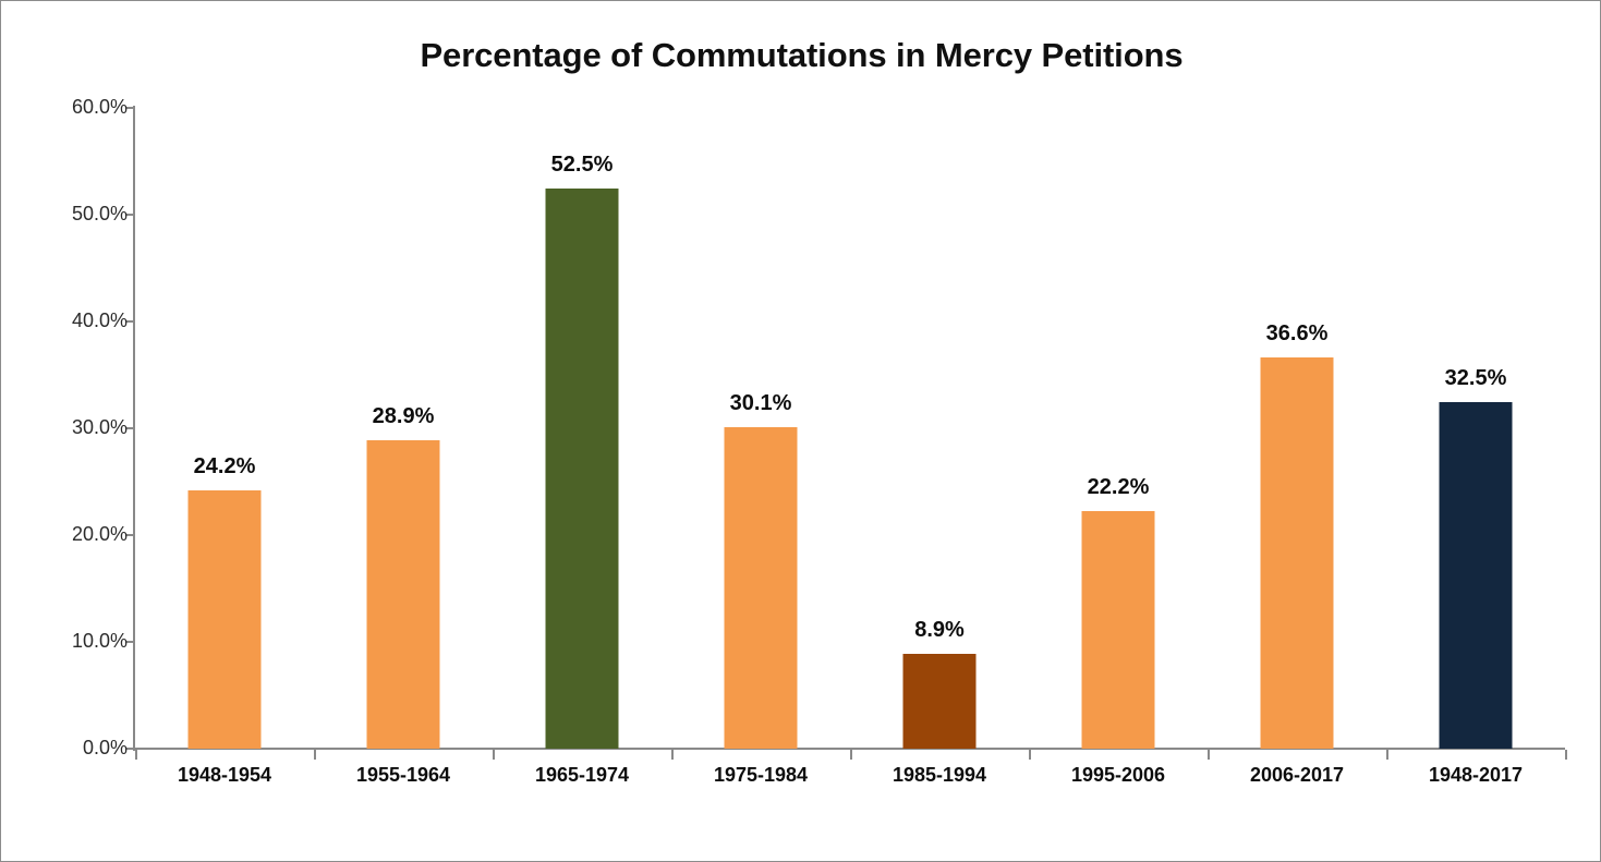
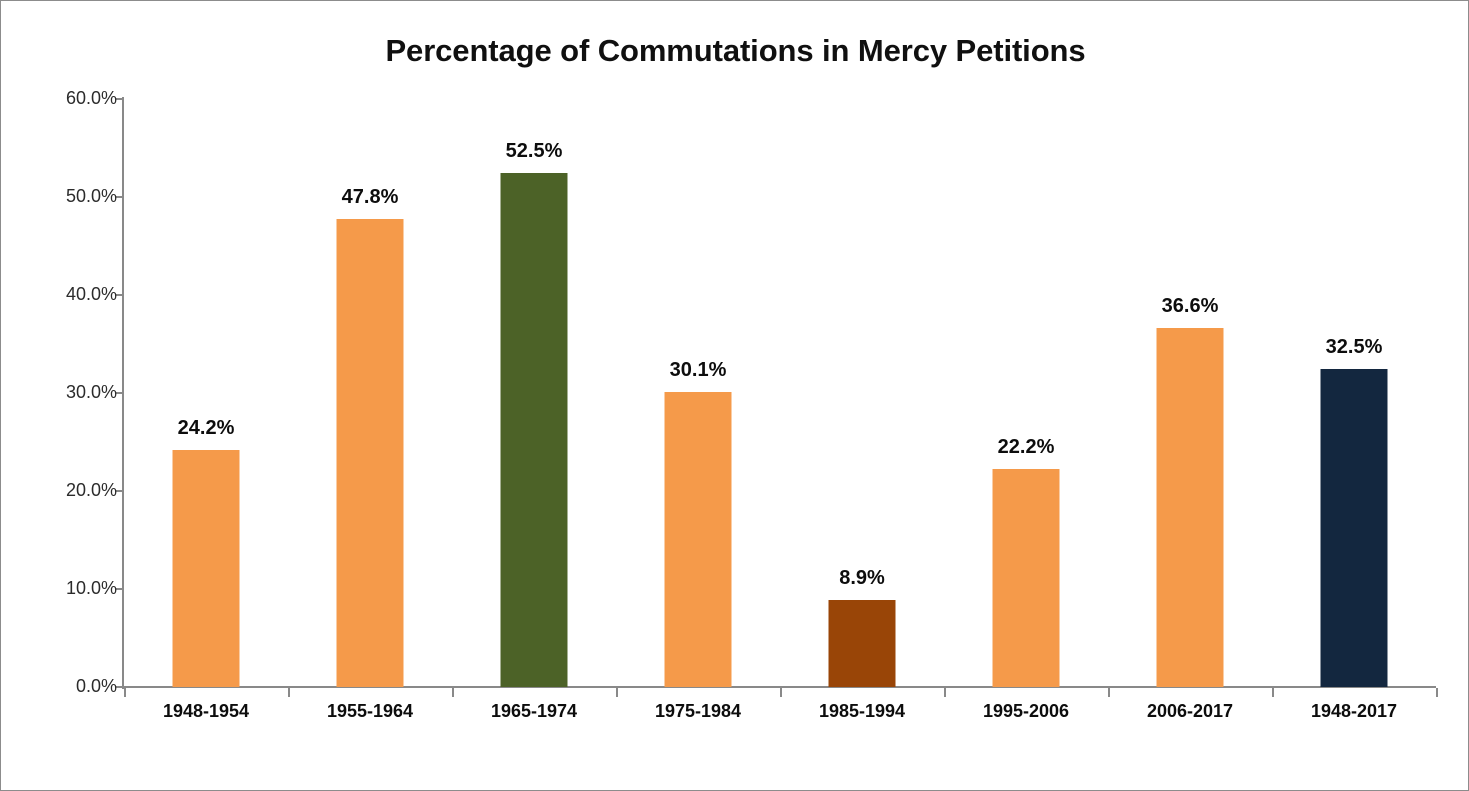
1955-1964: 28.9% -> 47.8%
